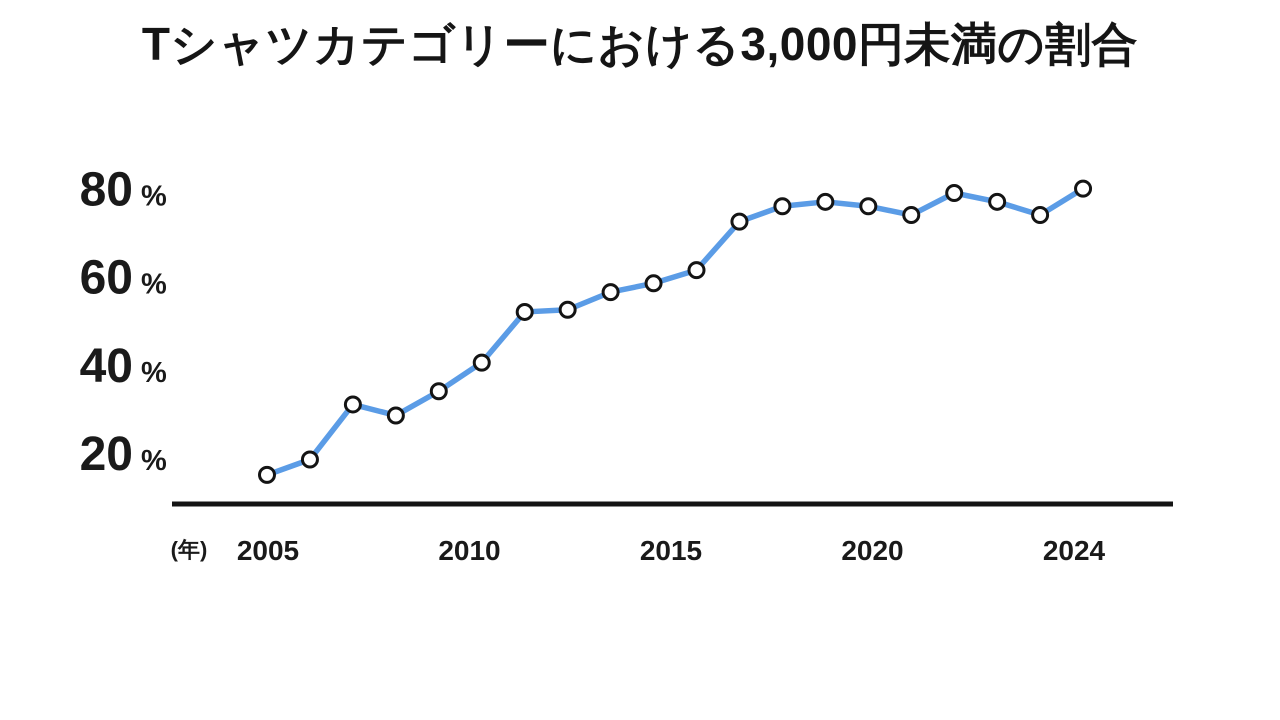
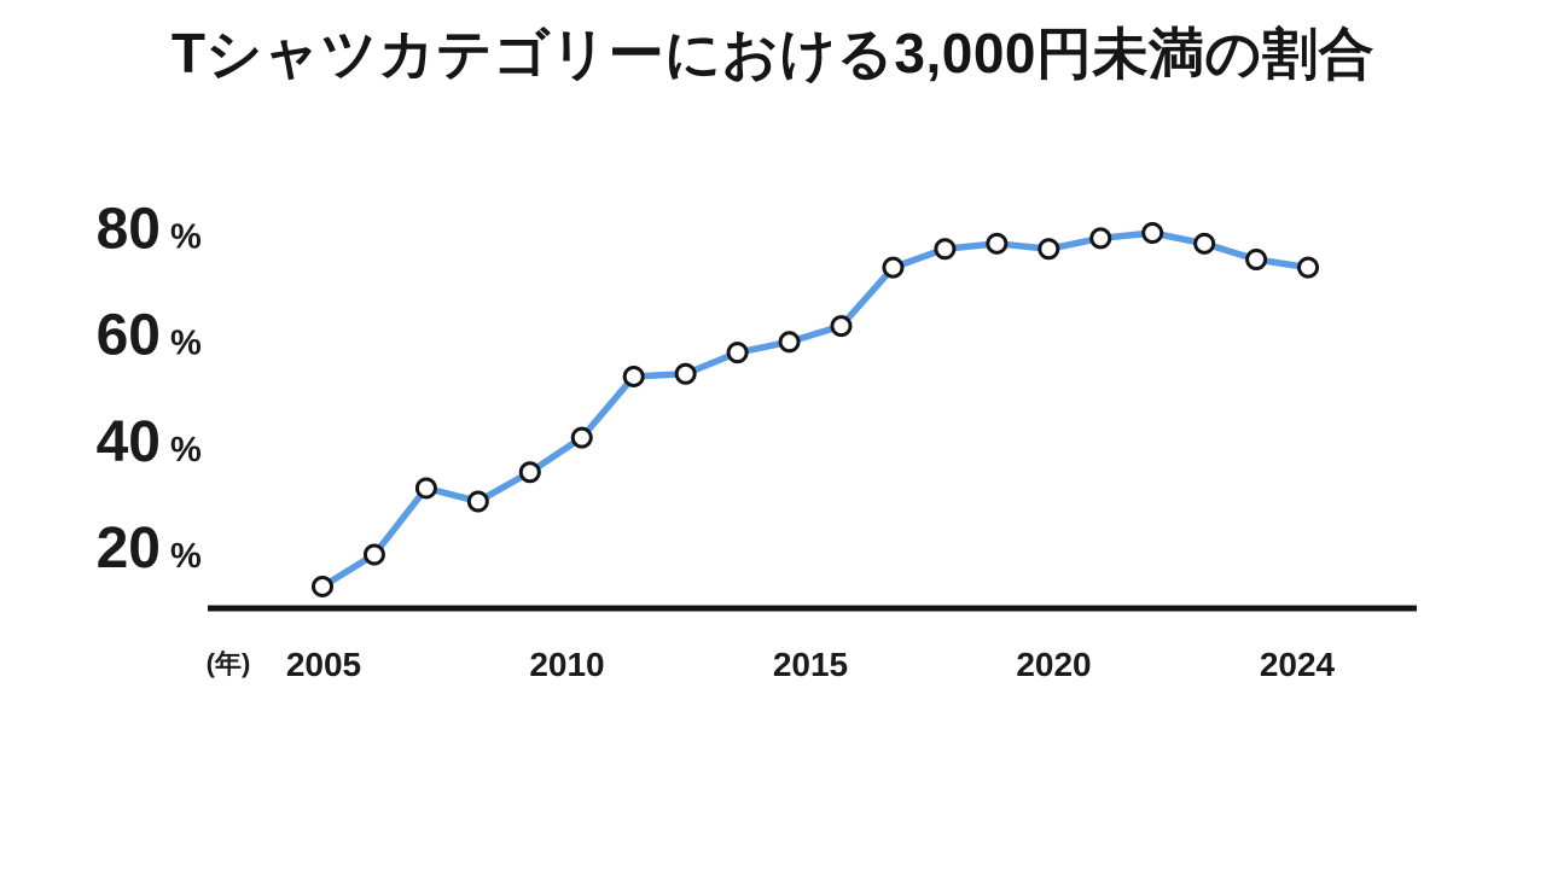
2005: 15 -> 12
2020: 74 -> 78
2024: 80 -> 72
